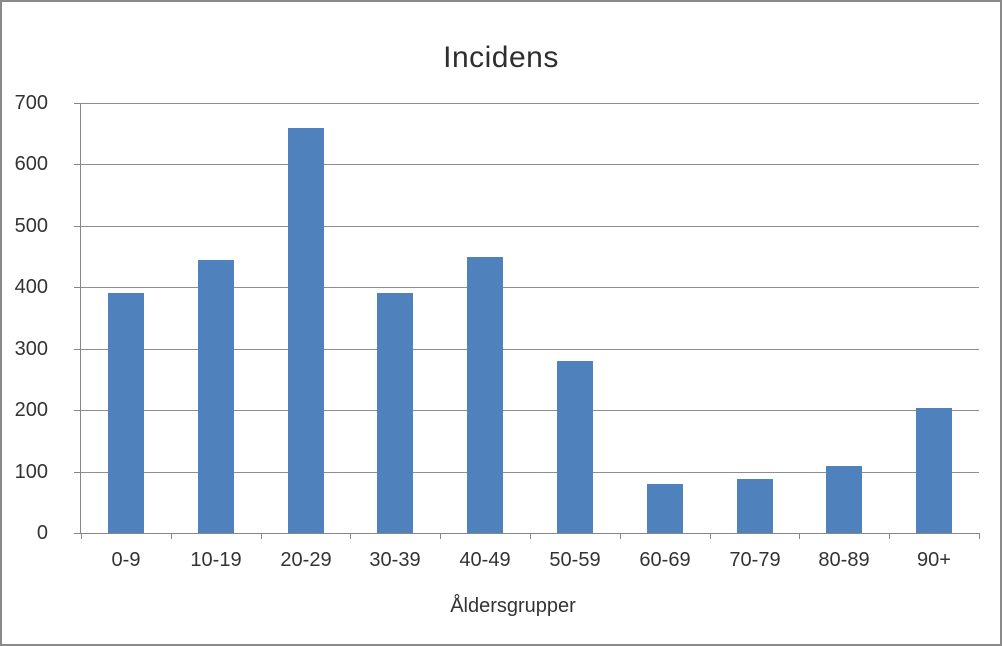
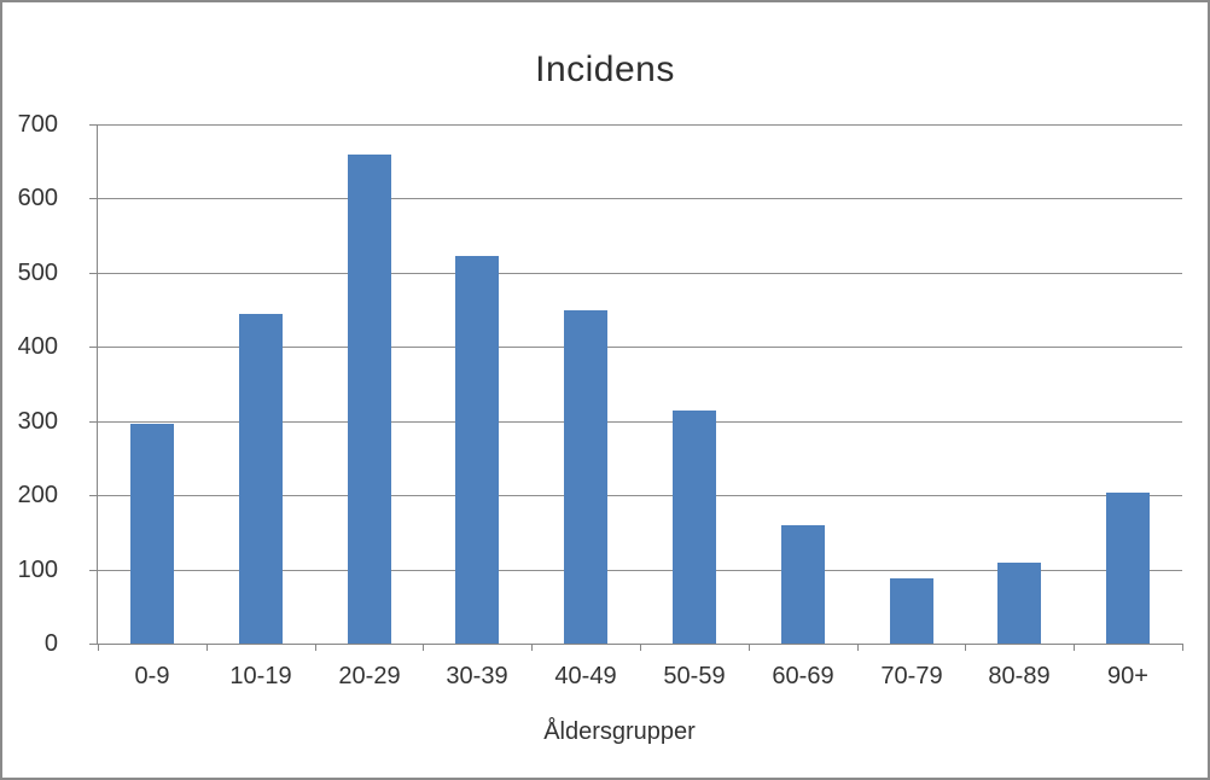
0-9: 390 -> 300
30-39: 390 -> 520
50-59: 280 -> 310
60-69: 80 -> 160
